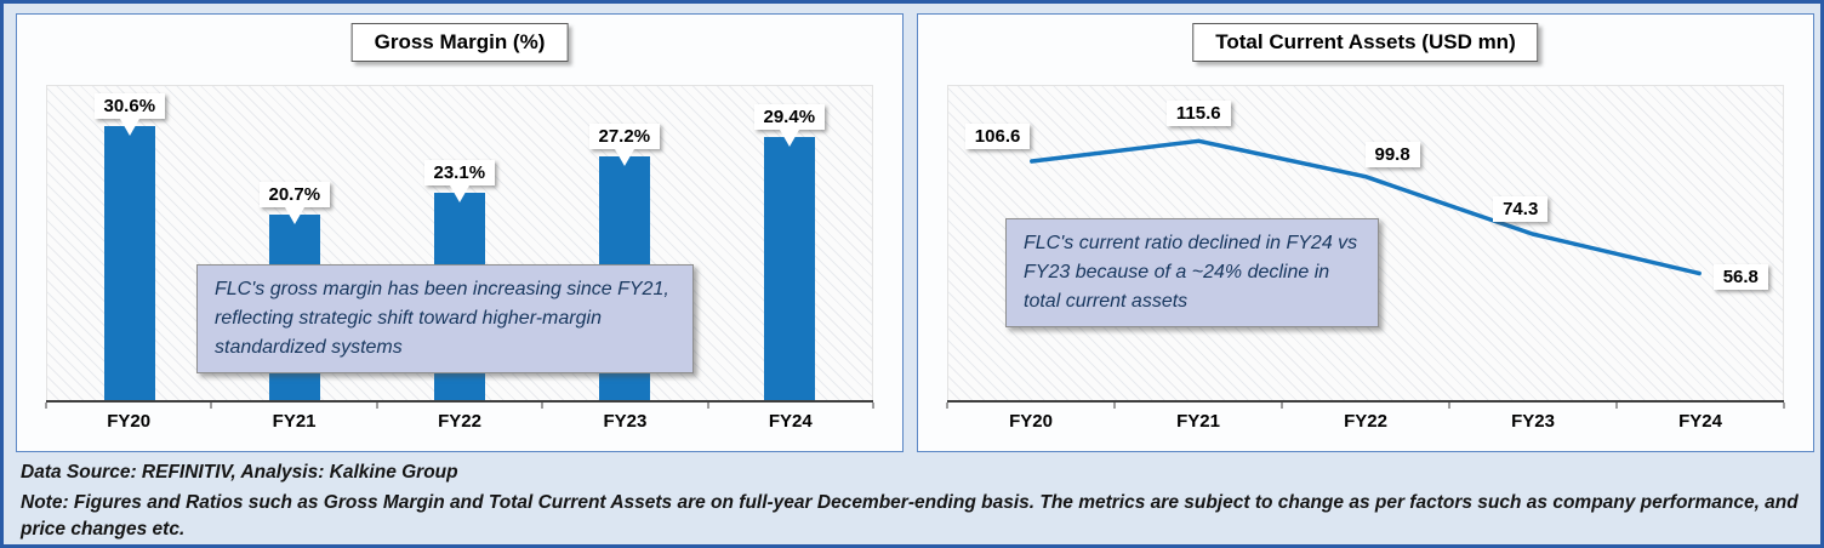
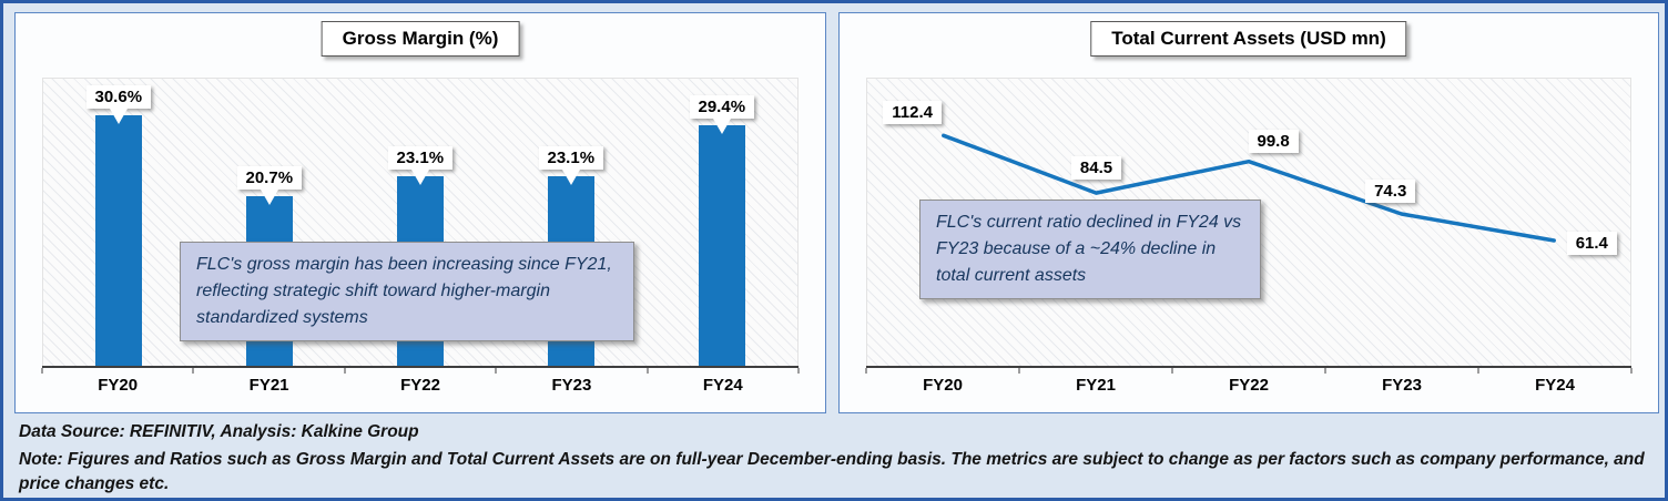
Gross Margin (%)/FY23: 27.2% -> 23.1%
Total Current Assets (USD mn)/FY20: 106.6 -> 112.4
Total Current Assets (USD mn)/FY21: 115.6 -> 84.5
Total Current Assets (USD mn)/FY24: 56.8 -> 61.4
